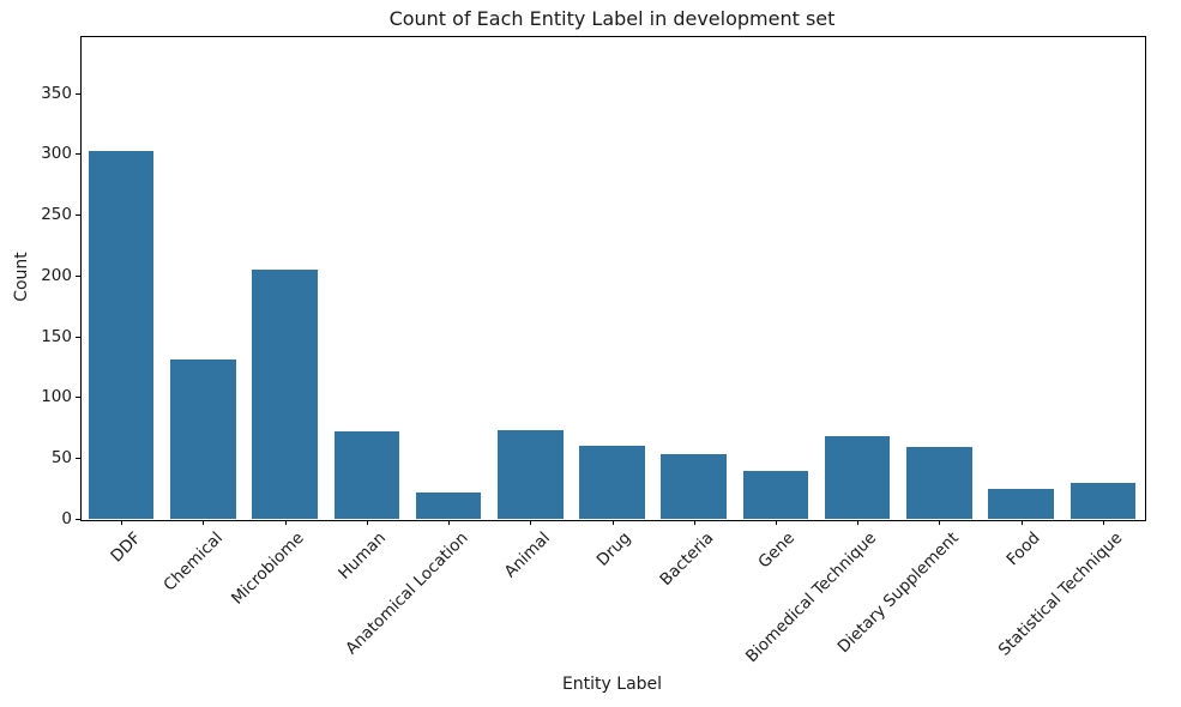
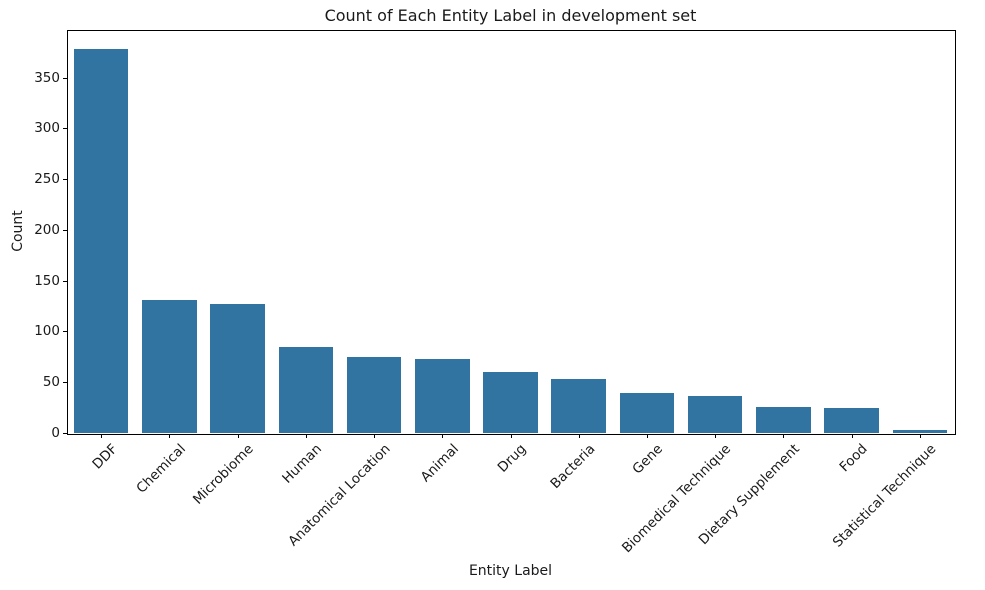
DDF: 302 -> 378
Microbiome: 205 -> 127
Human: 72 -> 85
Anatomical Location: 22 -> 75
Biomedical Technique: 68 -> 36
Dietary Supplement: 59 -> 26
Statistical Technique: 30 -> 3
